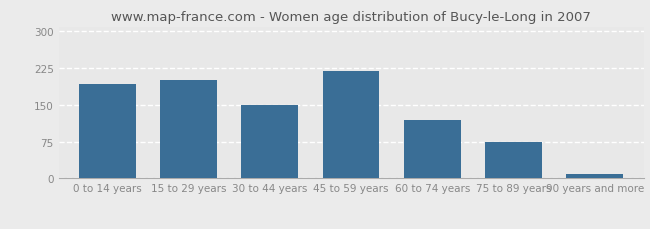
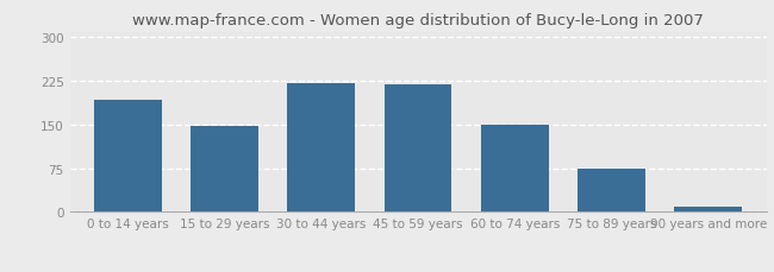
15 to 29 years: 200 -> 148
30 to 44 years: 150 -> 222
60 to 74 years: 120 -> 149
